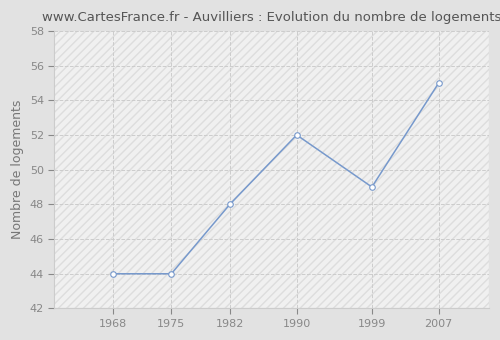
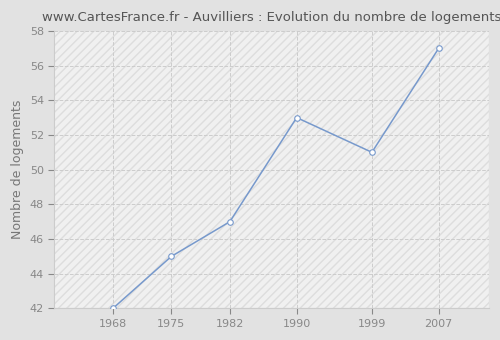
1968: 44 -> 42
1975: 44 -> 45
1982: 48 -> 47
1990: 52 -> 53
1999: 49 -> 51
2007: 55 -> 57
